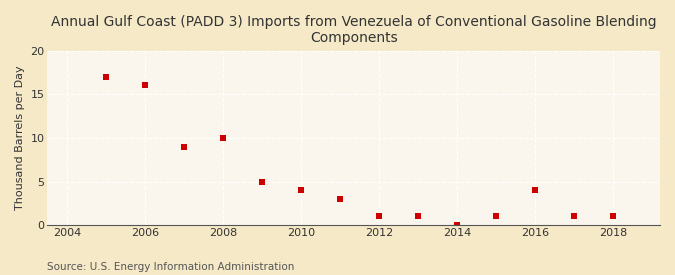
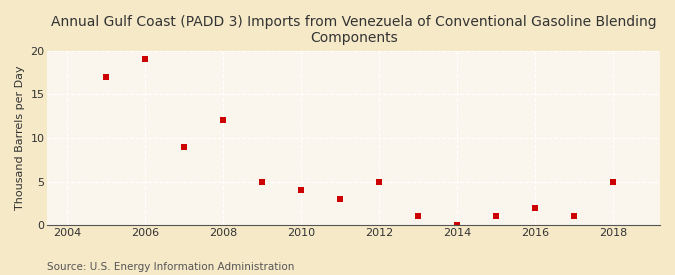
2006: 16 -> 19
2008: 10 -> 12
2012: 1 -> 5
2016: 4 -> 2
2018: 1 -> 5
